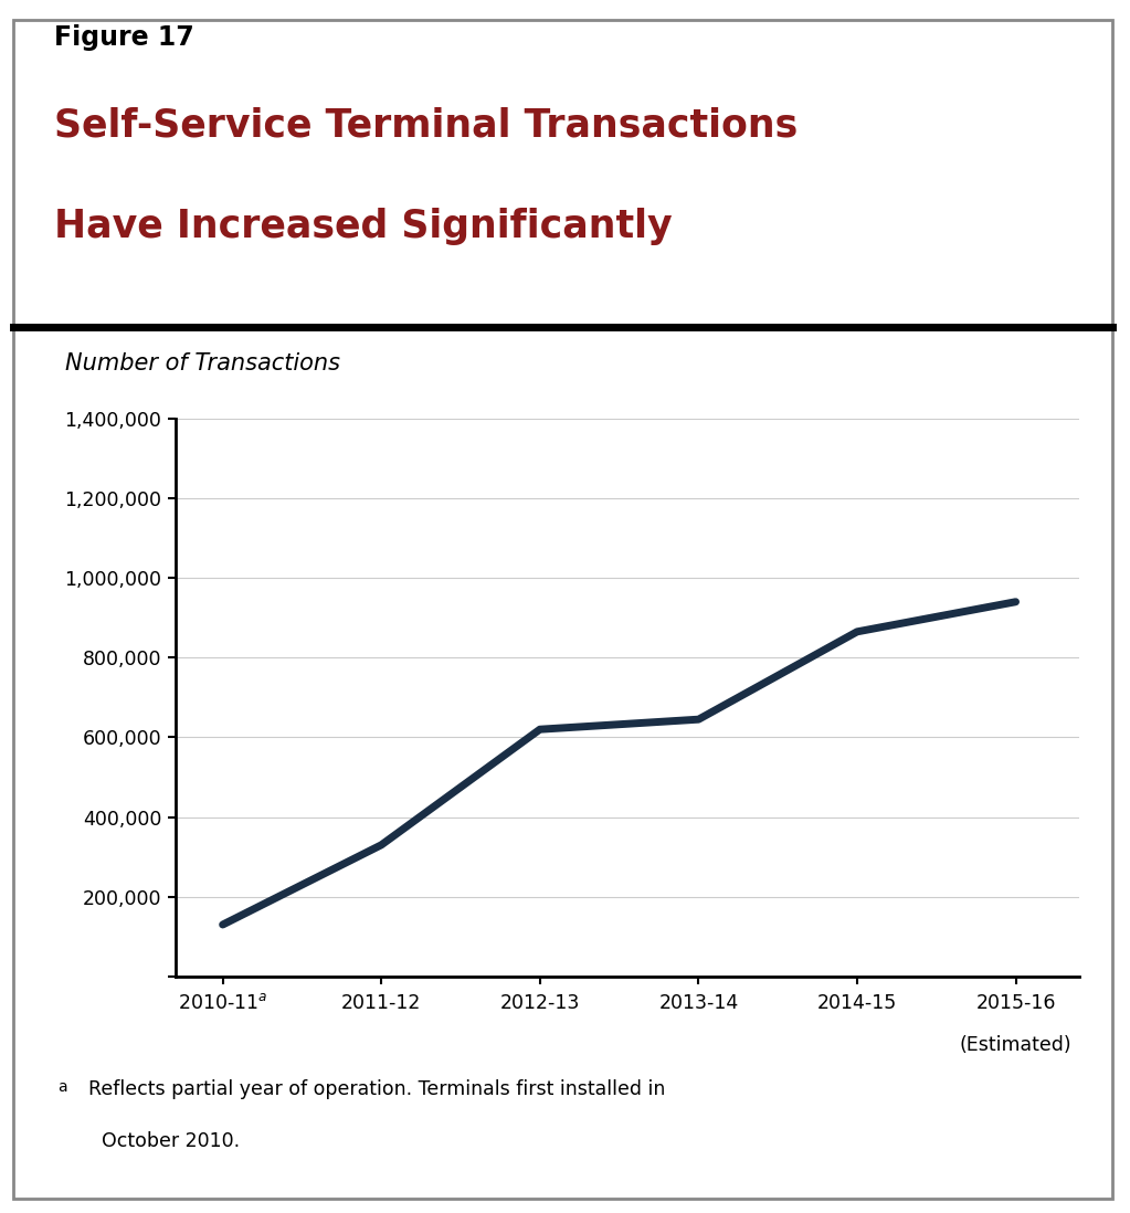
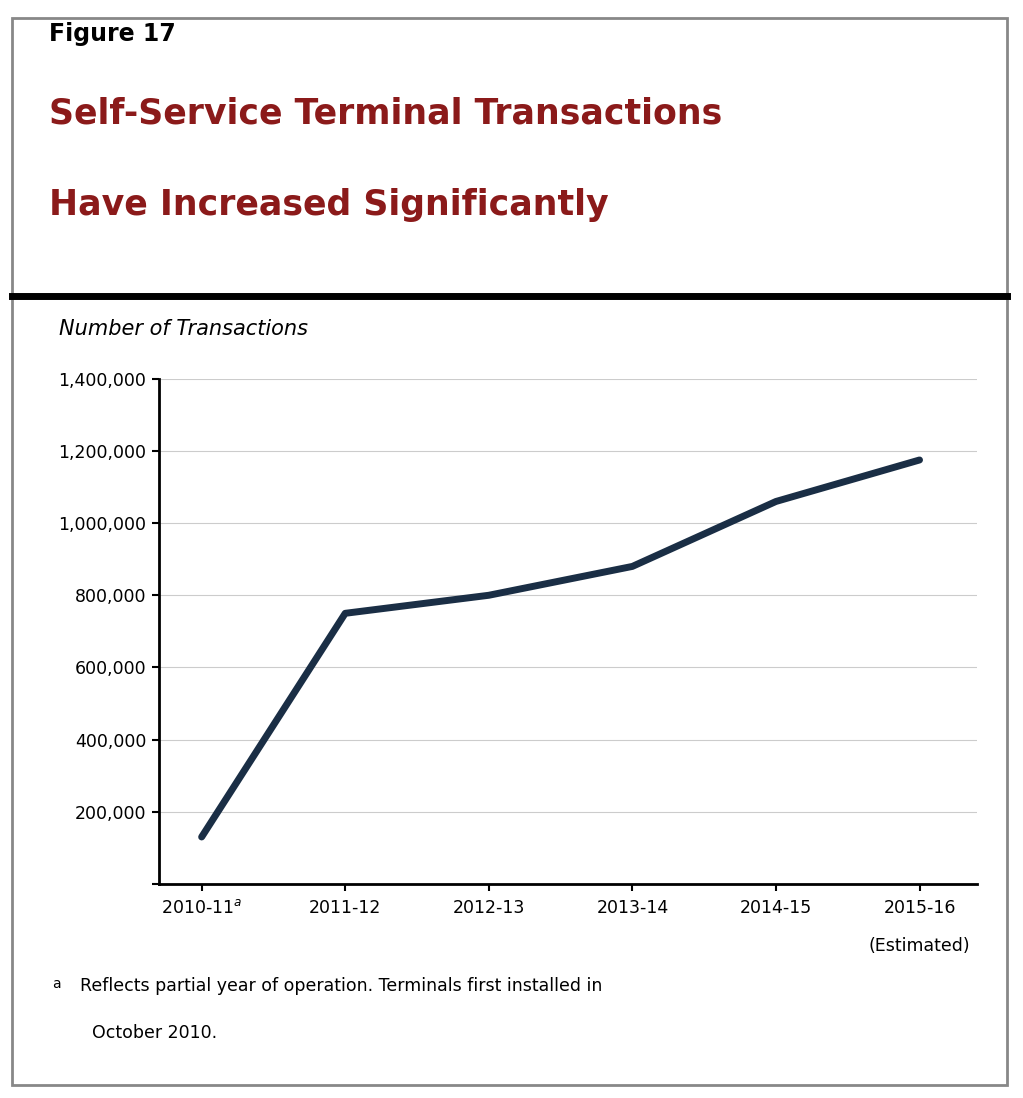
2011-12: 330,000 -> 750,000
2012-13: 620,000 -> 800,000
2013-14: 645,000 -> 880,000
2014-15: 865,000 -> 1,060,000
2015-16: 940,000 -> 1,175,000
